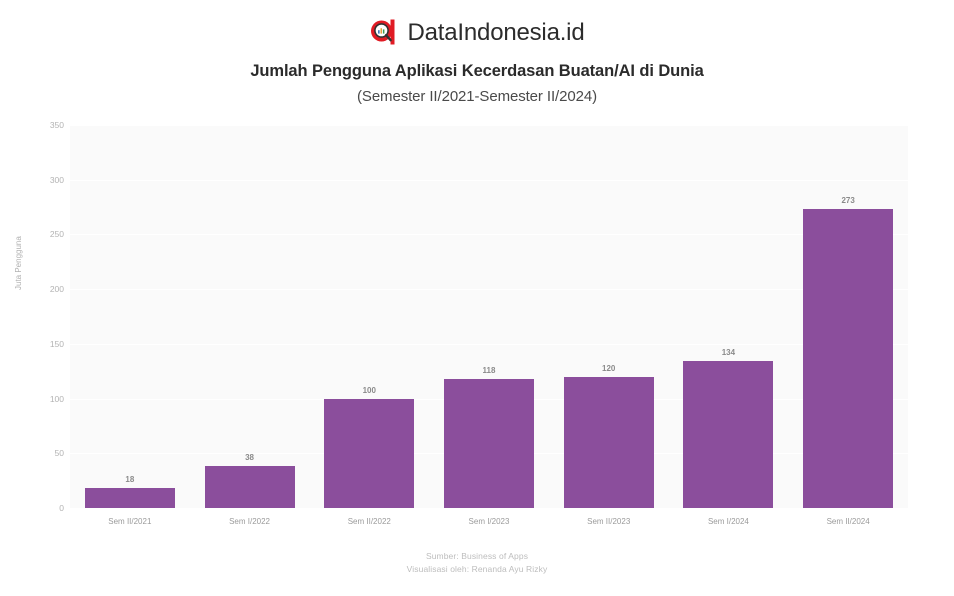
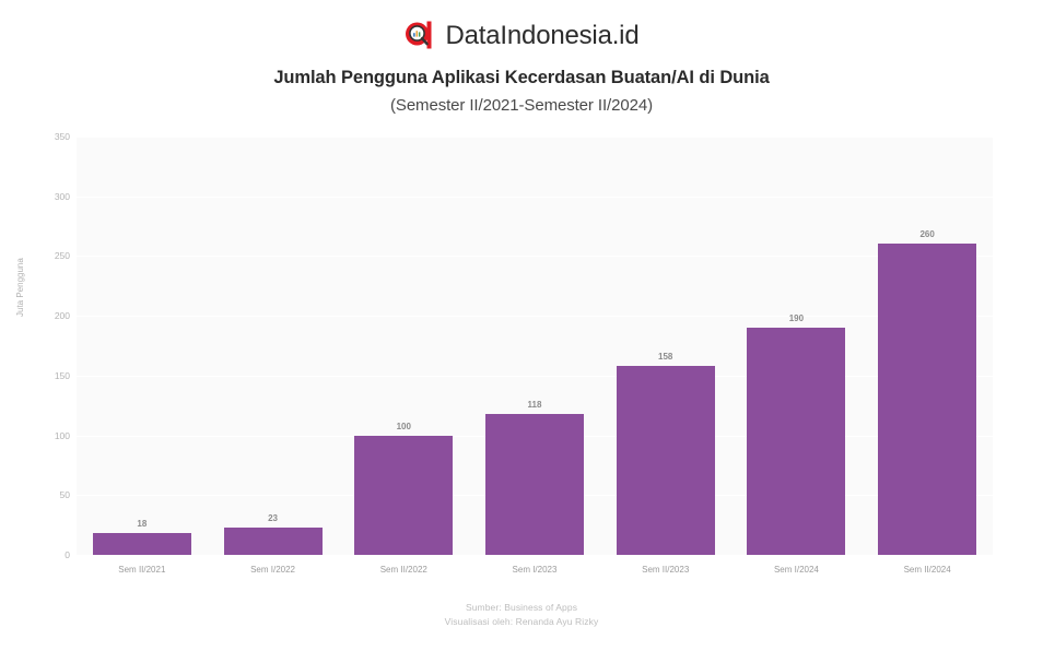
Sem I/2022: 38 -> 23
Sem II/2023: 120 -> 158
Sem I/2024: 134 -> 190
Sem II/2024: 273 -> 260
